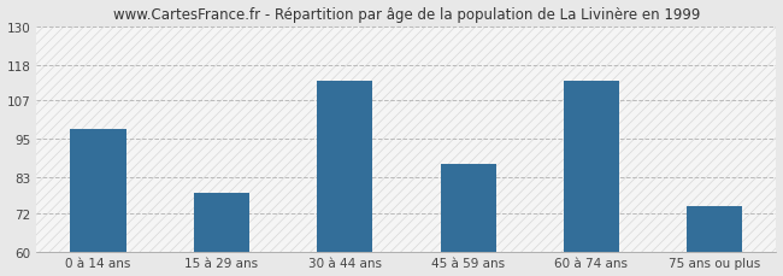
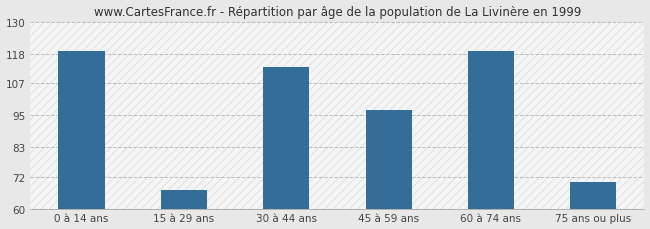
0 à 14 ans: 98 -> 119
15 à 29 ans: 78 -> 67
45 à 59 ans: 87 -> 97
60 à 74 ans: 113 -> 119
75 ans ou plus: 74 -> 70
